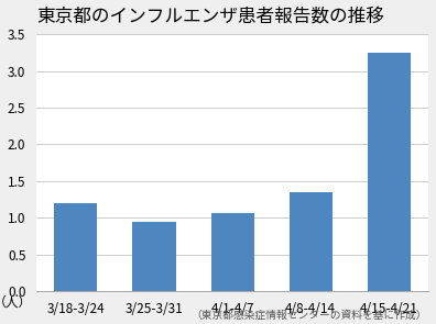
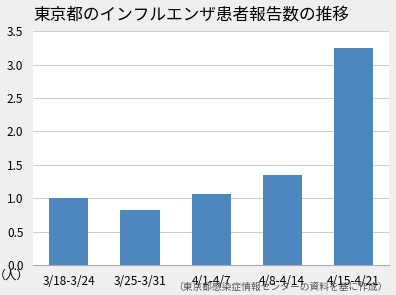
3/18-3/24: 1.20 -> 1.00
3/25-3/31: 0.94 -> 0.83
